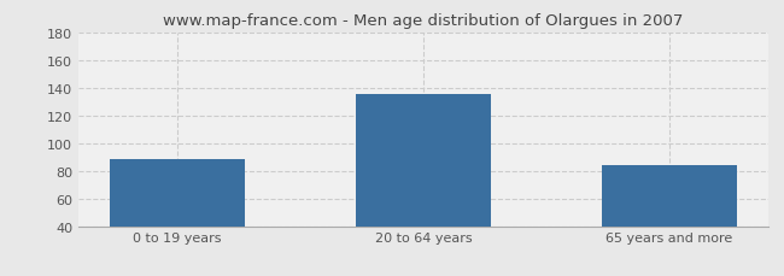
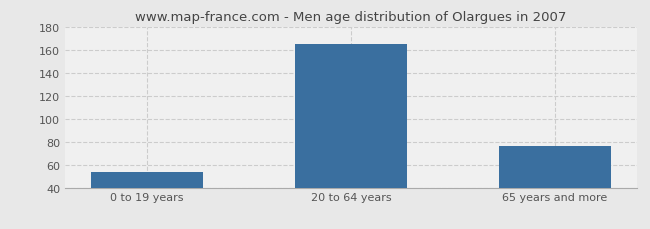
0 to 19 years: 88 -> 54
20 to 64 years: 135 -> 165
65 years and more: 84 -> 76
